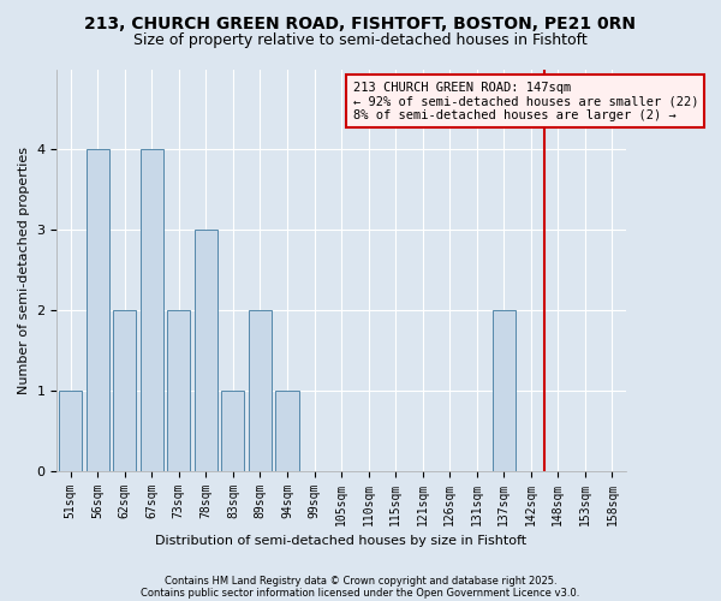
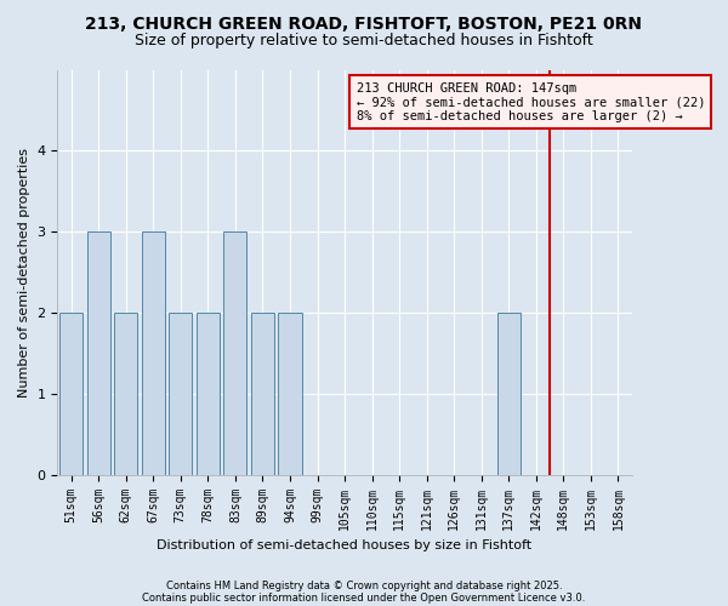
51sqm: 1 -> 2
56sqm: 4 -> 3
67sqm: 4 -> 3
78sqm: 3 -> 2
83sqm: 1 -> 3
94sqm: 1 -> 2
